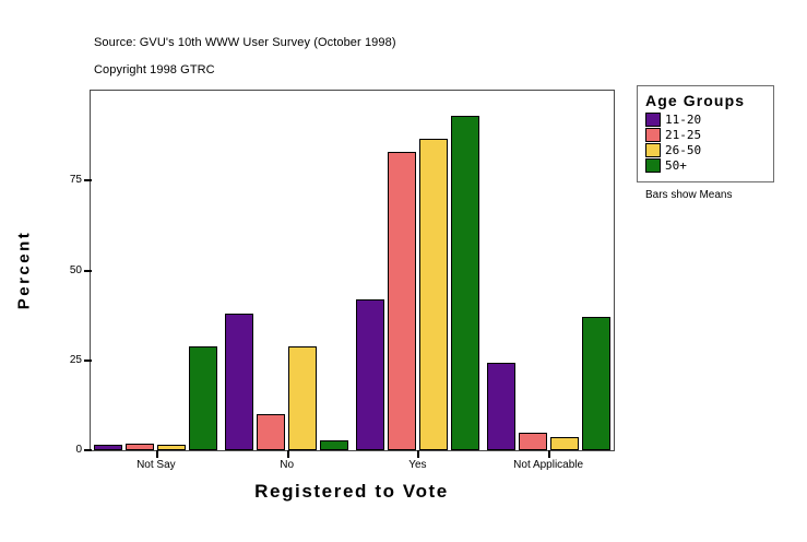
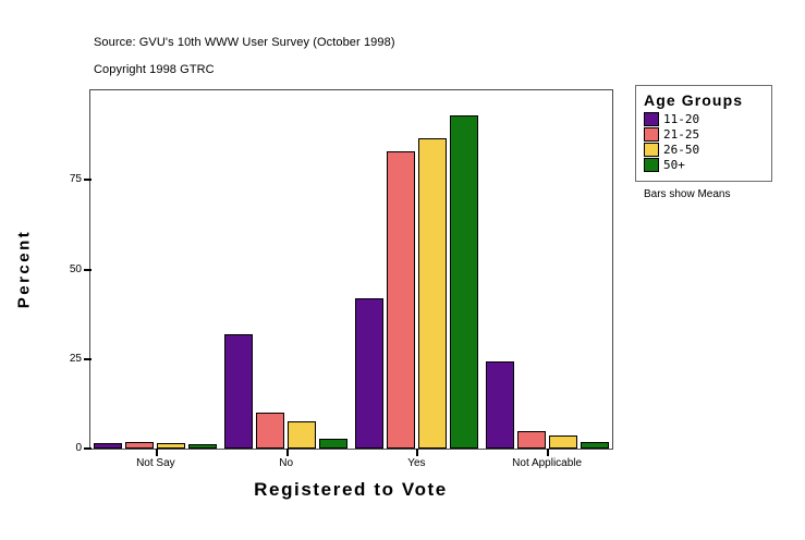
50+/Not Say: 29 -> 1
11-20/No: 38 -> 32
26-50/No: 29 -> 8
50+/Not Applicable: 37 -> 2
